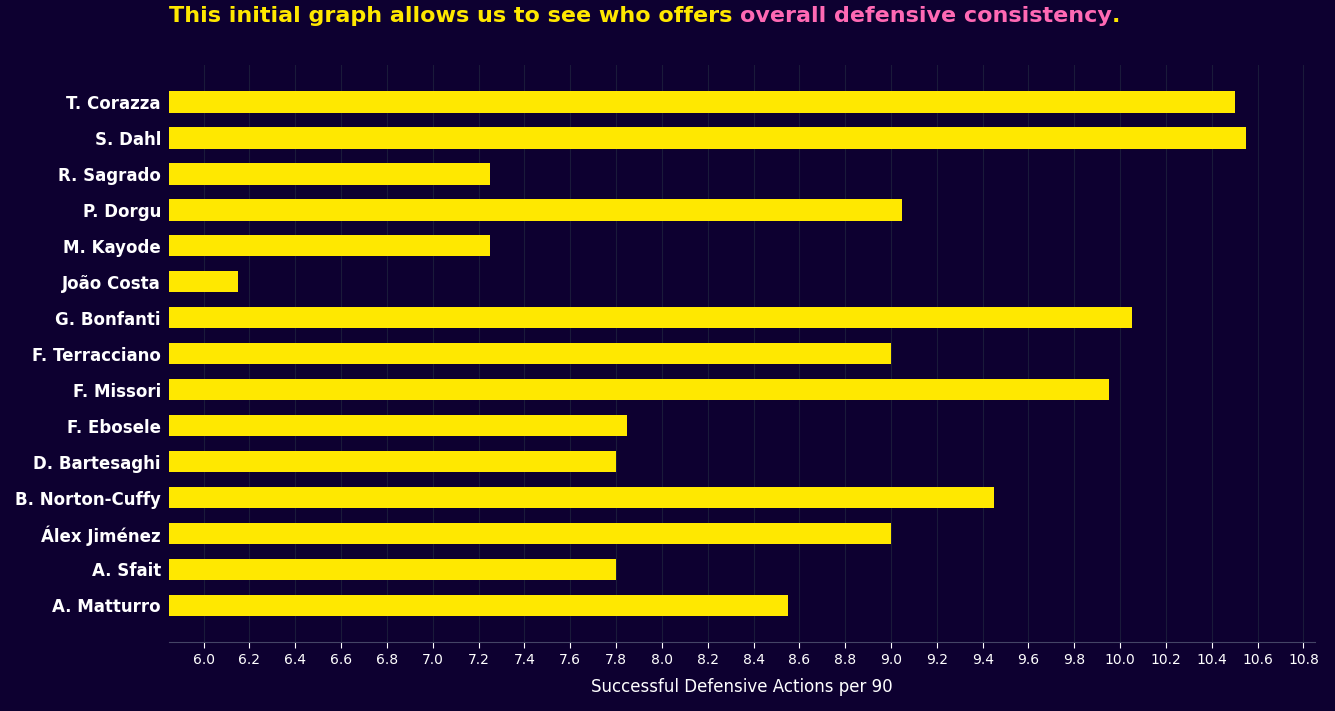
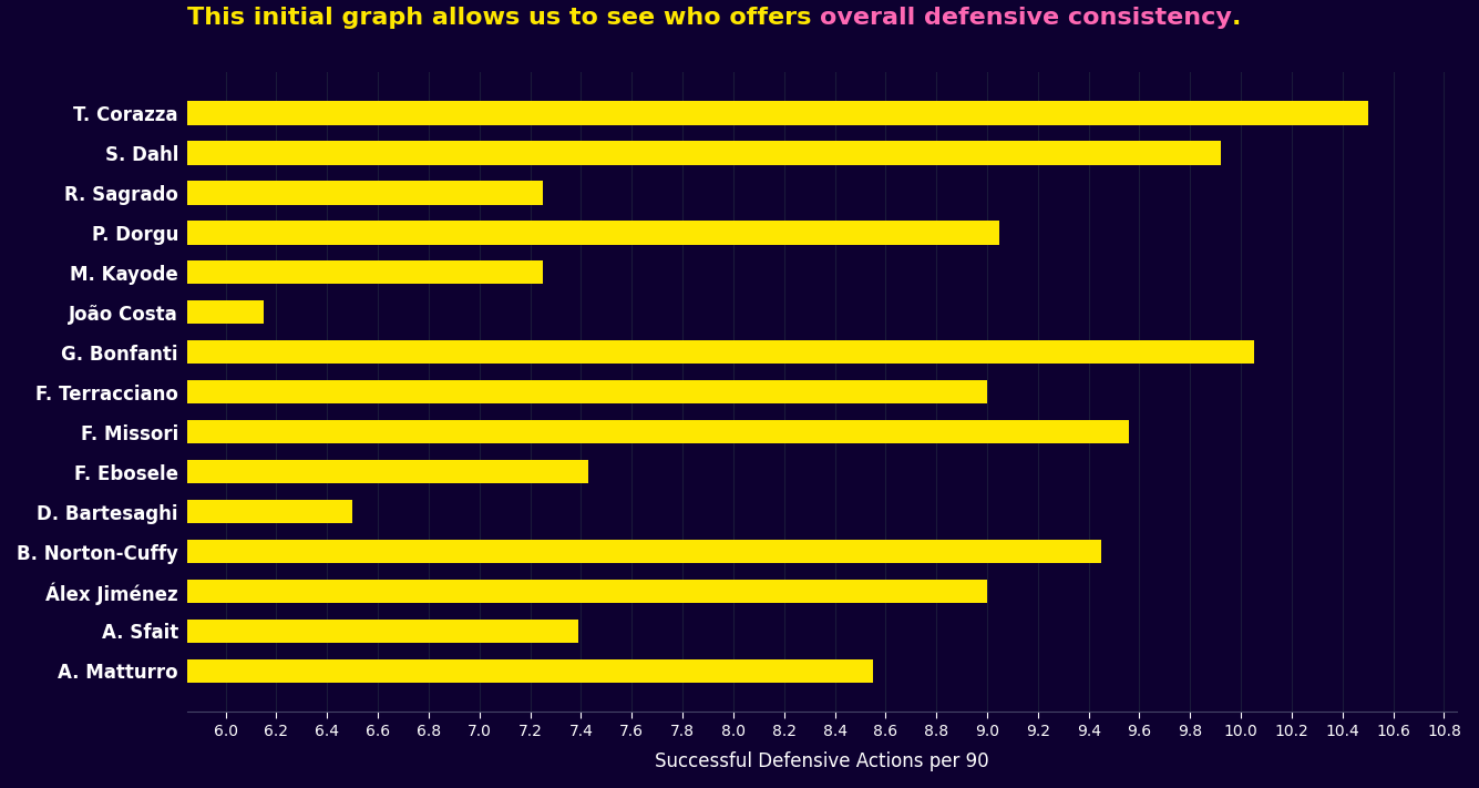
S. Dahl: 10.55 -> 9.92
F. Missori: 9.95 -> 9.56
F. Ebosele: 7.85 -> 7.43
D. Bartesaghi: 7.80 -> 6.50
A. Sfait: 7.80 -> 7.39
